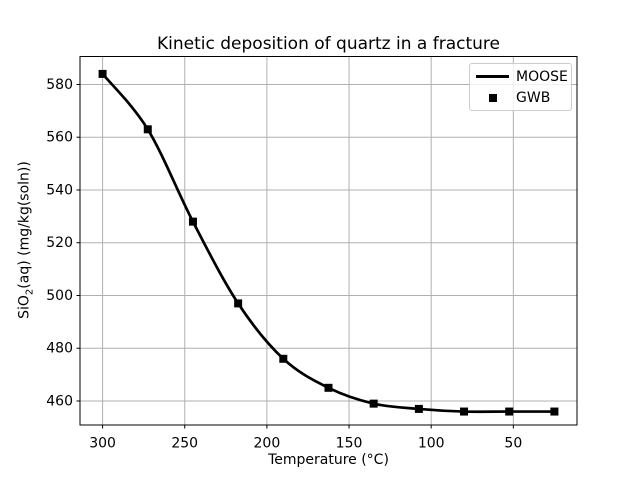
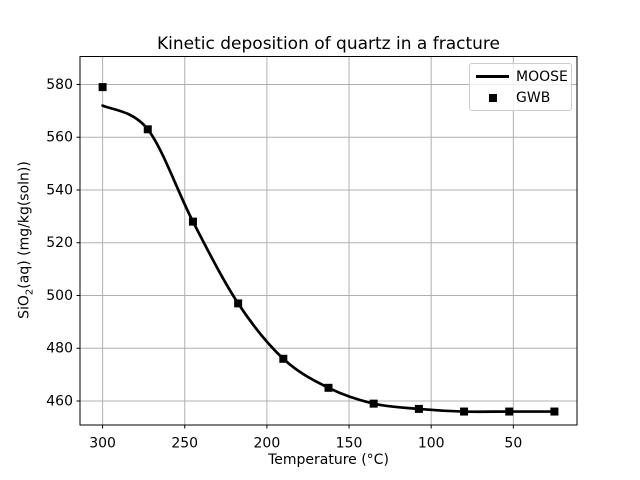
MOOSE/300: 584 -> 572
GWB/300: 584 -> 579
